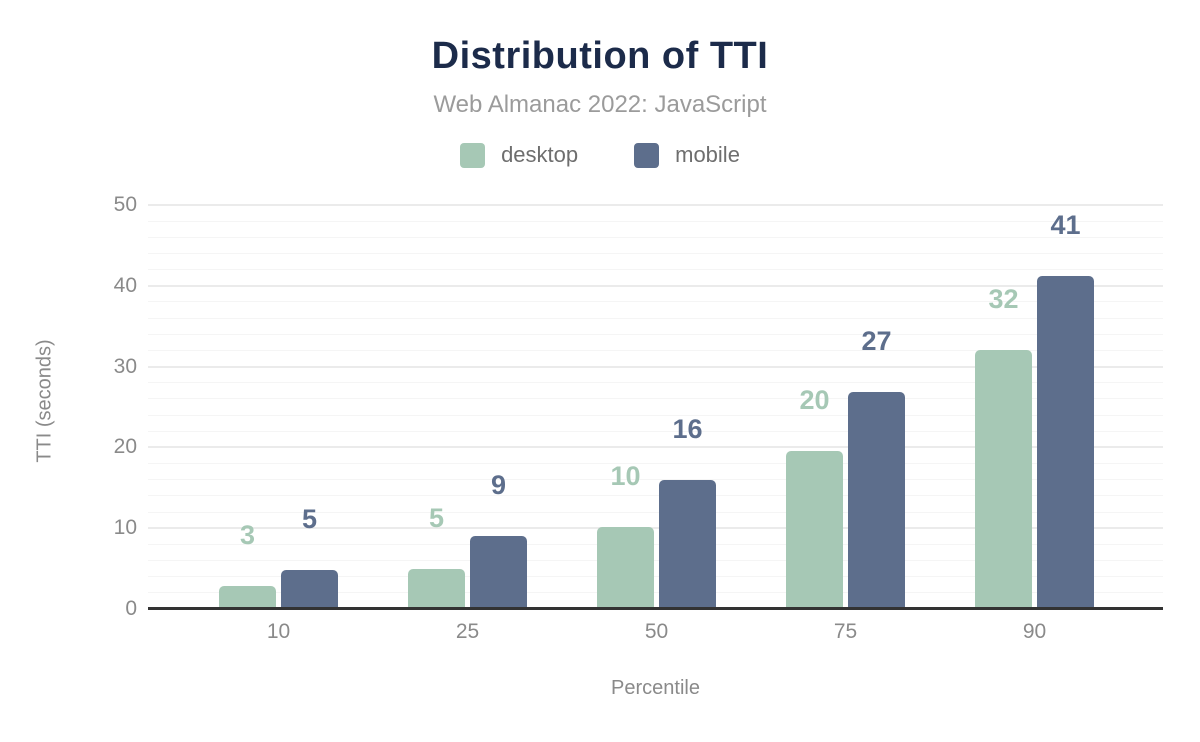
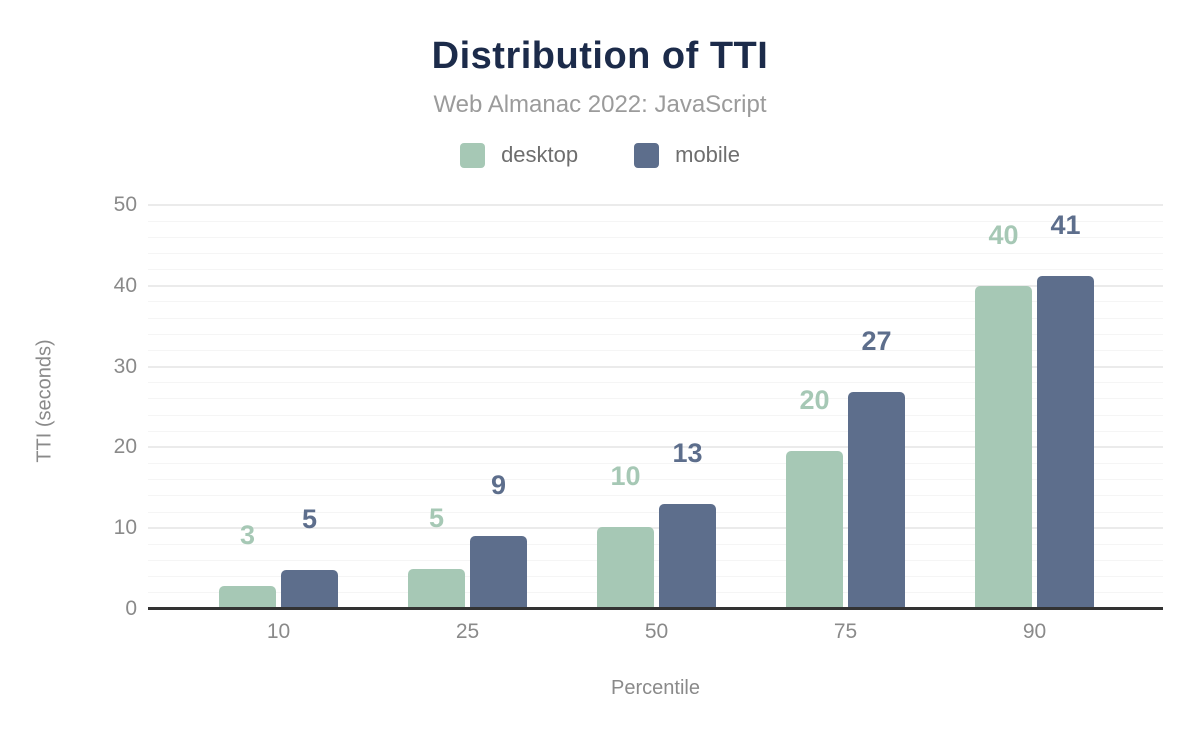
mobile/50: 16 -> 13
desktop/90: 32 -> 40
